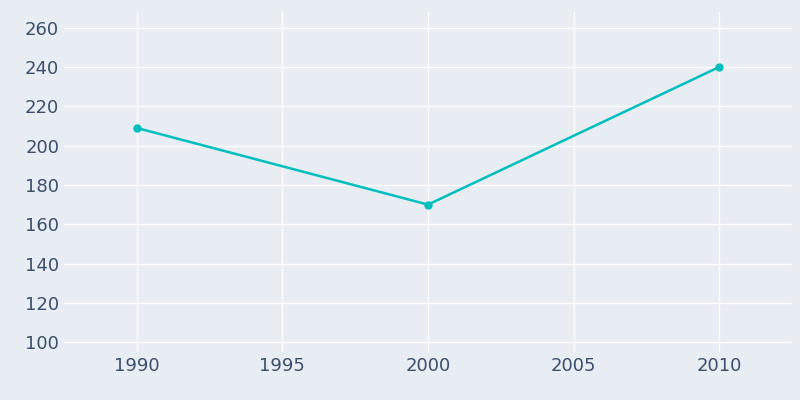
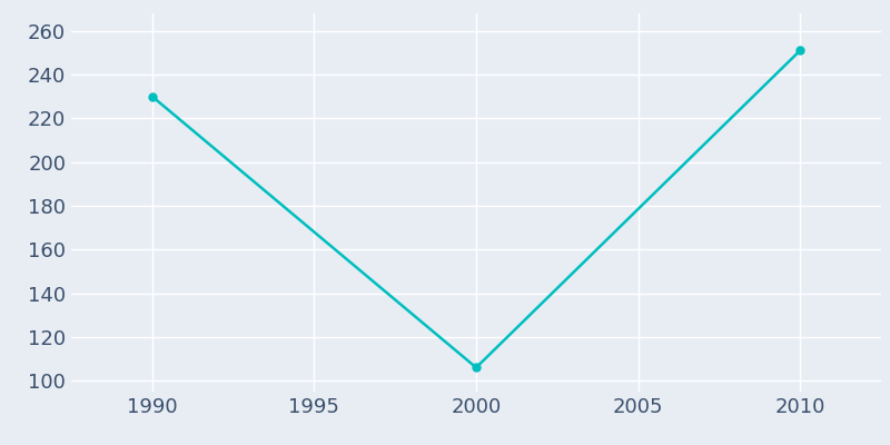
1990: 209 -> 230
2000: 170 -> 106
2010: 240 -> 251
